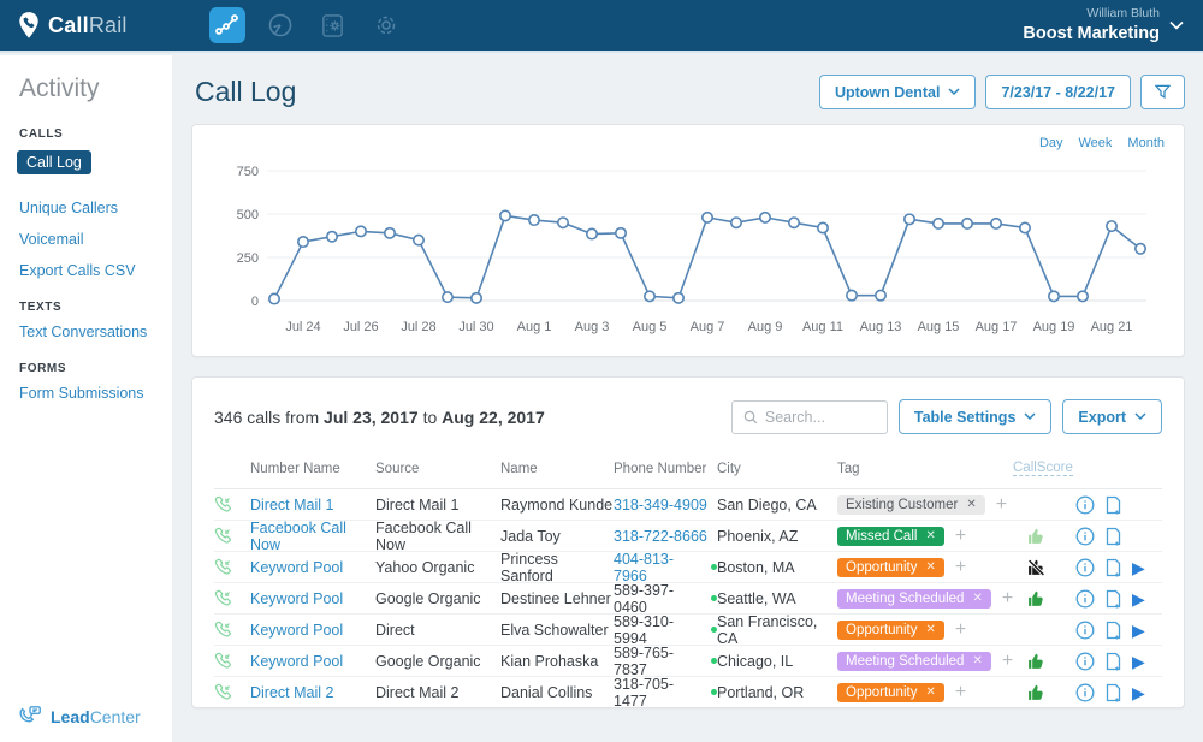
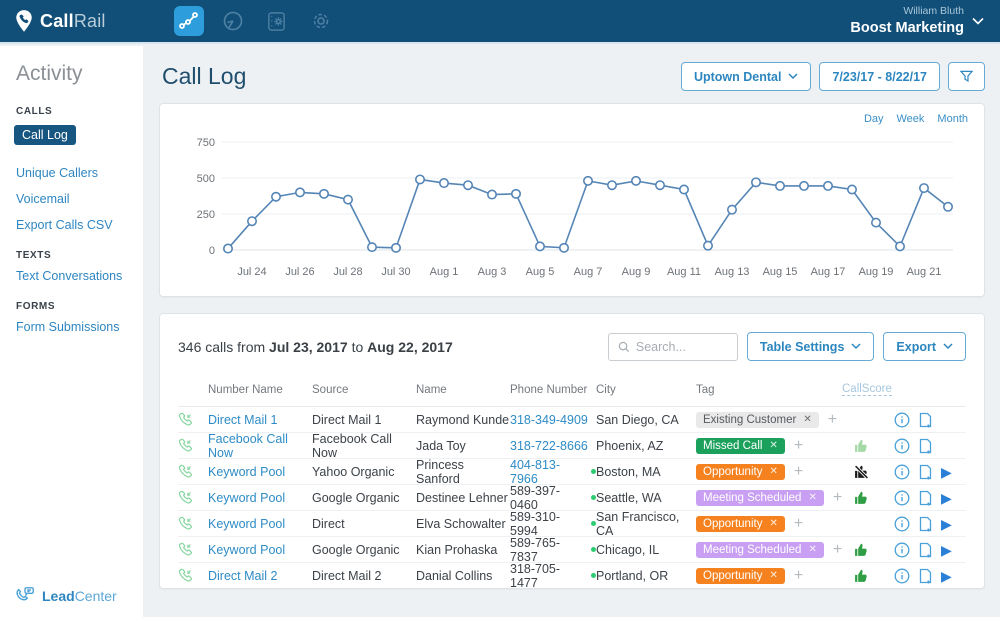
Jul 24: 340 -> 200
Aug 13: 30 -> 280
Aug 19: 20 -> 190
